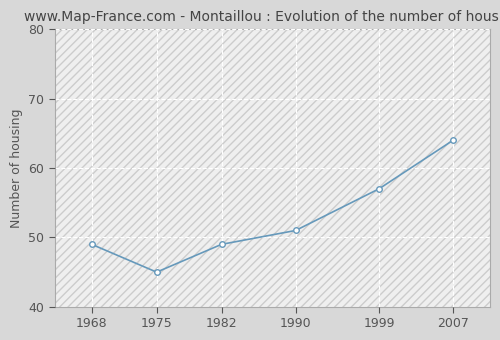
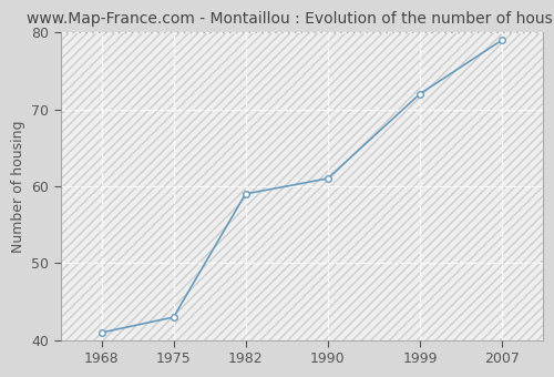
1968: 49 -> 41
1975: 45 -> 43
1982: 49 -> 59
1990: 51 -> 61
1999: 57 -> 72
2007: 64 -> 79
